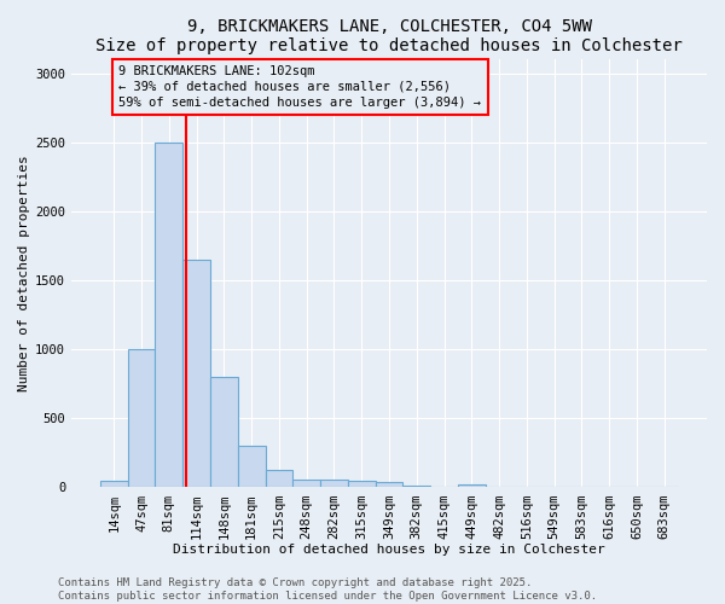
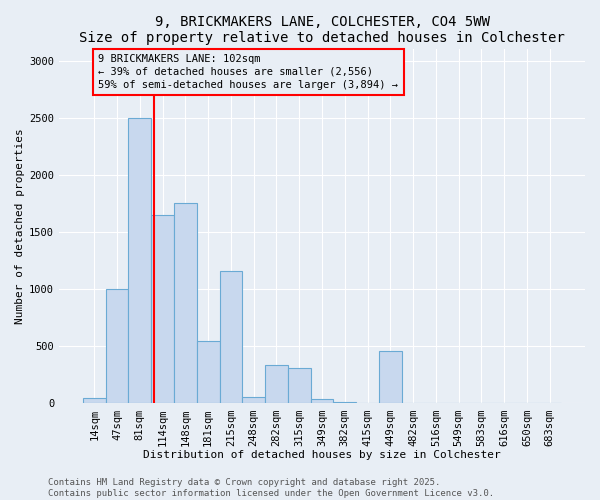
148sqm: 800 -> 1750
181sqm: 300 -> 550
215sqm: 130 -> 1160
282sqm: 60 -> 340
315sqm: 40 -> 310
449sqm: 20 -> 460
